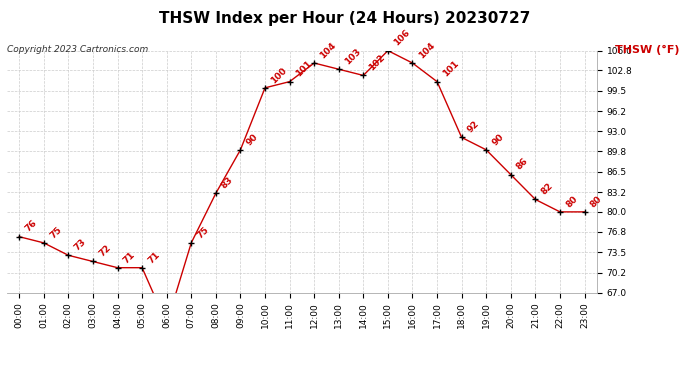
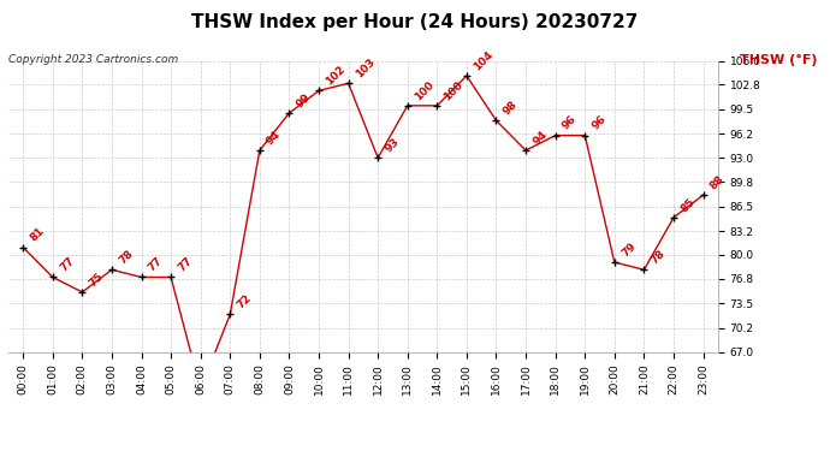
00:00: 76 -> 81
01:00: 75 -> 77
02:00: 73 -> 75
03:00: 72 -> 78
04:00: 71 -> 77
05:00: 71 -> 77
07:00: 75 -> 72
08:00: 83 -> 94
09:00: 90 -> 99
10:00: 100 -> 102
11:00: 101 -> 103
12:00: 104 -> 93
13:00: 103 -> 100
14:00: 102 -> 100
15:00: 106 -> 104
16:00: 104 -> 98
17:00: 101 -> 94
18:00: 92 -> 96
19:00: 90 -> 96
20:00: 86 -> 79
21:00: 82 -> 78
22:00: 80 -> 85
23:00: 80 -> 88
